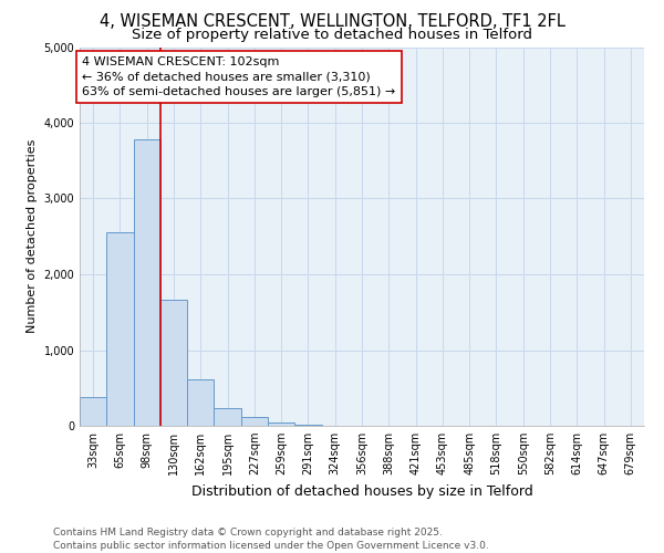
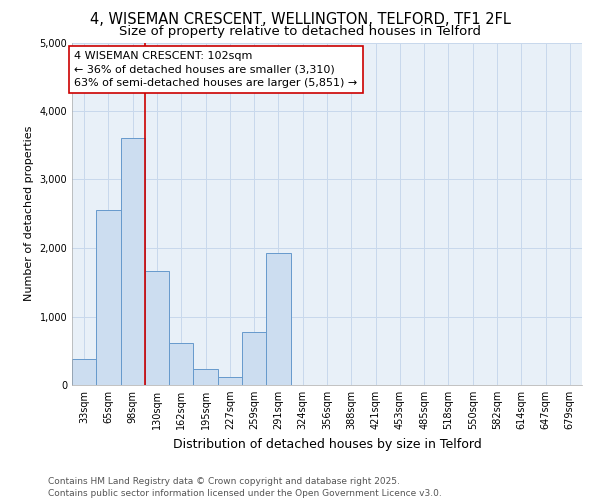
98sqm: 3,780 -> 3,600
259sqm: 40 -> 780
291sqm: 20 -> 1,920
